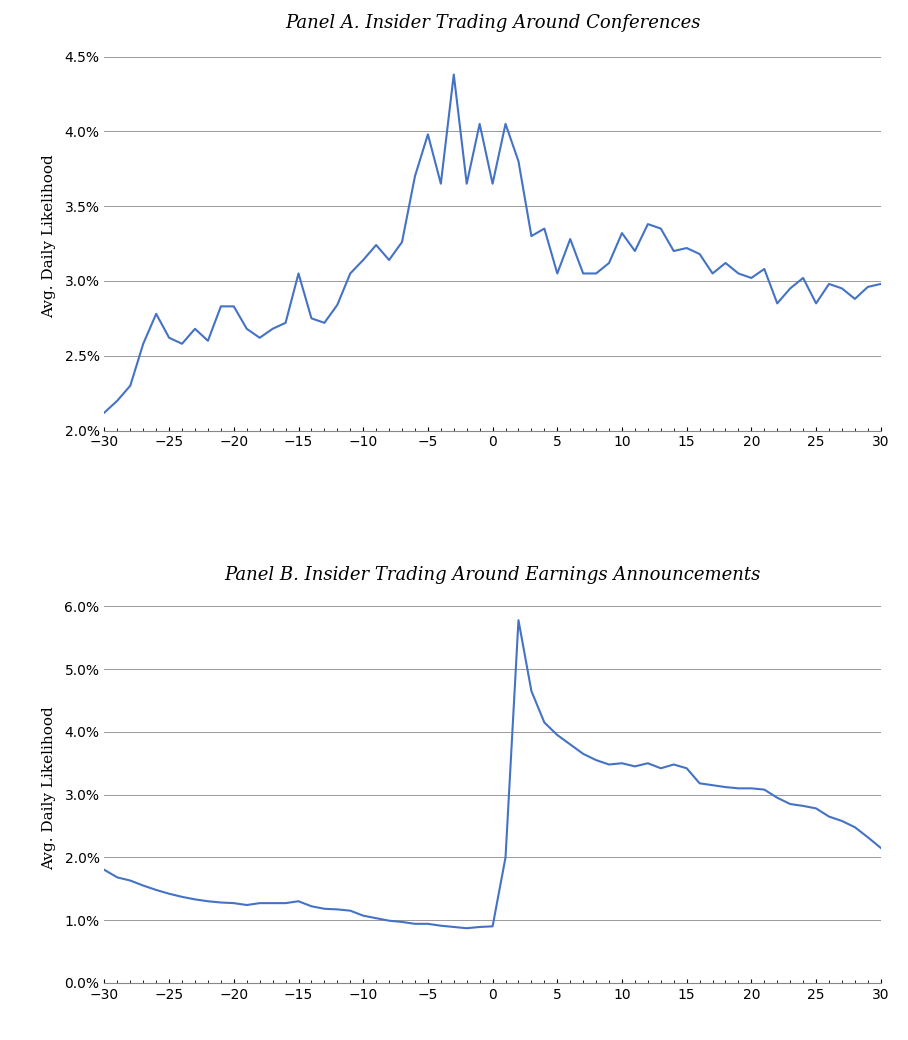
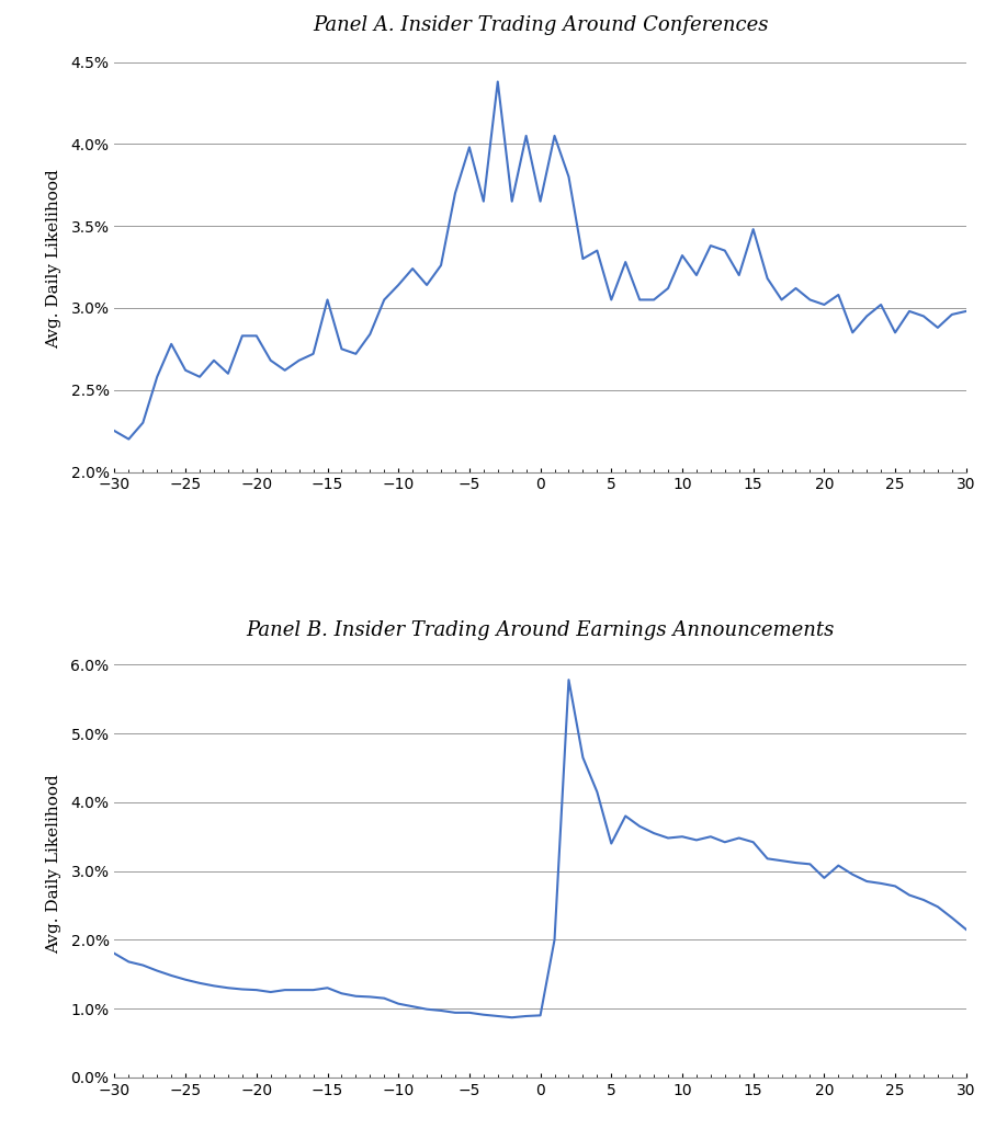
Panel A. Insider Trading Around Conferences/−30: 2.12% -> 2.25%
Panel A. Insider Trading Around Conferences/15: 3.22% -> 3.48%
Panel B. Insider Trading Around Earnings Announcements/5: 3.95% -> 3.40%
Panel B. Insider Trading Around Earnings Announcements/20: 3.10% -> 2.90%
